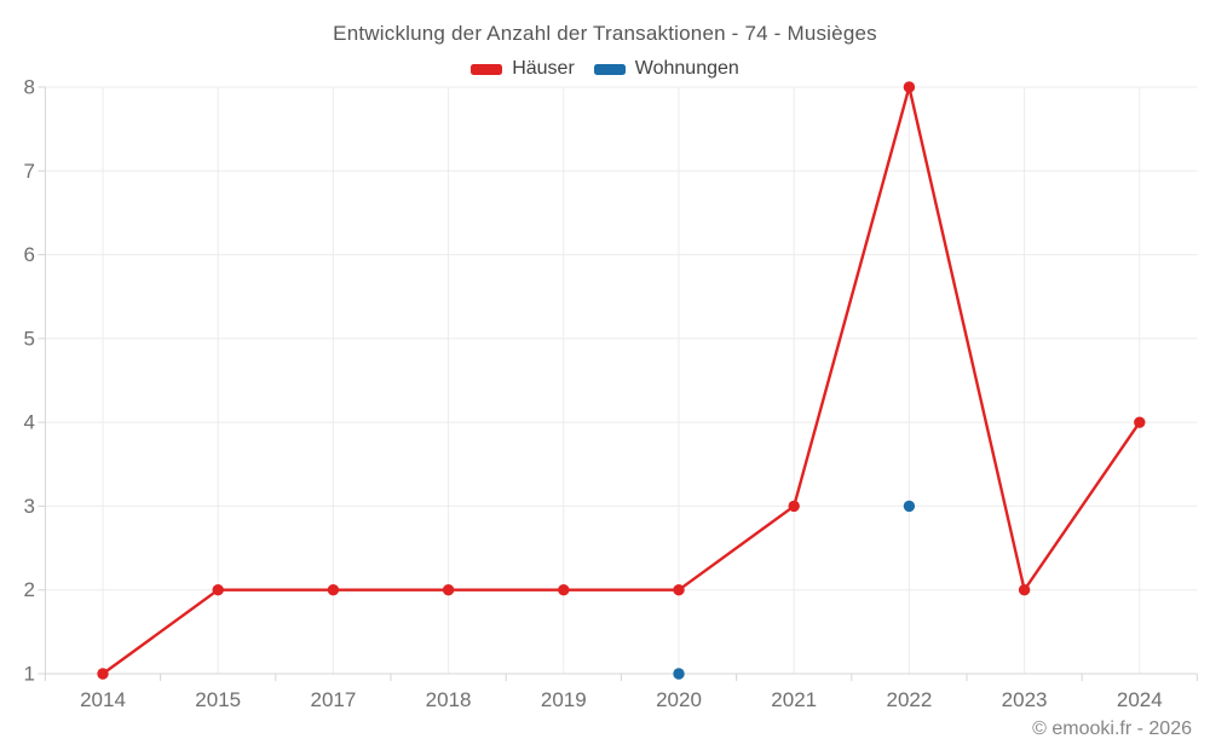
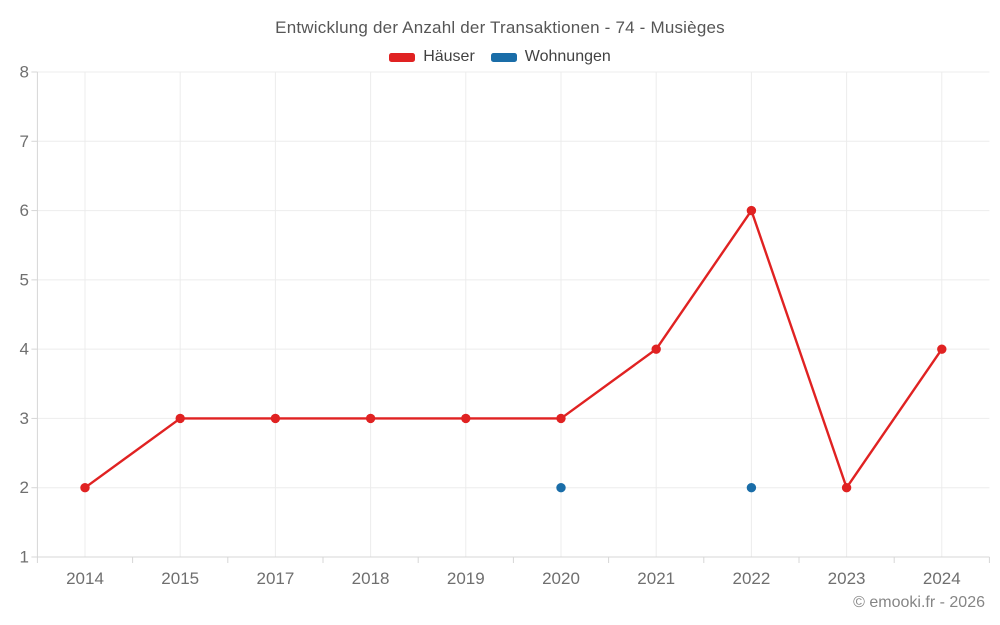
Häuser/2014: 1 -> 2
Häuser/2015: 2 -> 3
Häuser/2017: 2 -> 3
Häuser/2018: 2 -> 3
Häuser/2019: 2 -> 3
Häuser/2020: 2 -> 3
Wohnungen/2020: 1 -> 2
Häuser/2021: 3 -> 4
Häuser/2022: 8 -> 6
Wohnungen/2022: 3 -> 2
